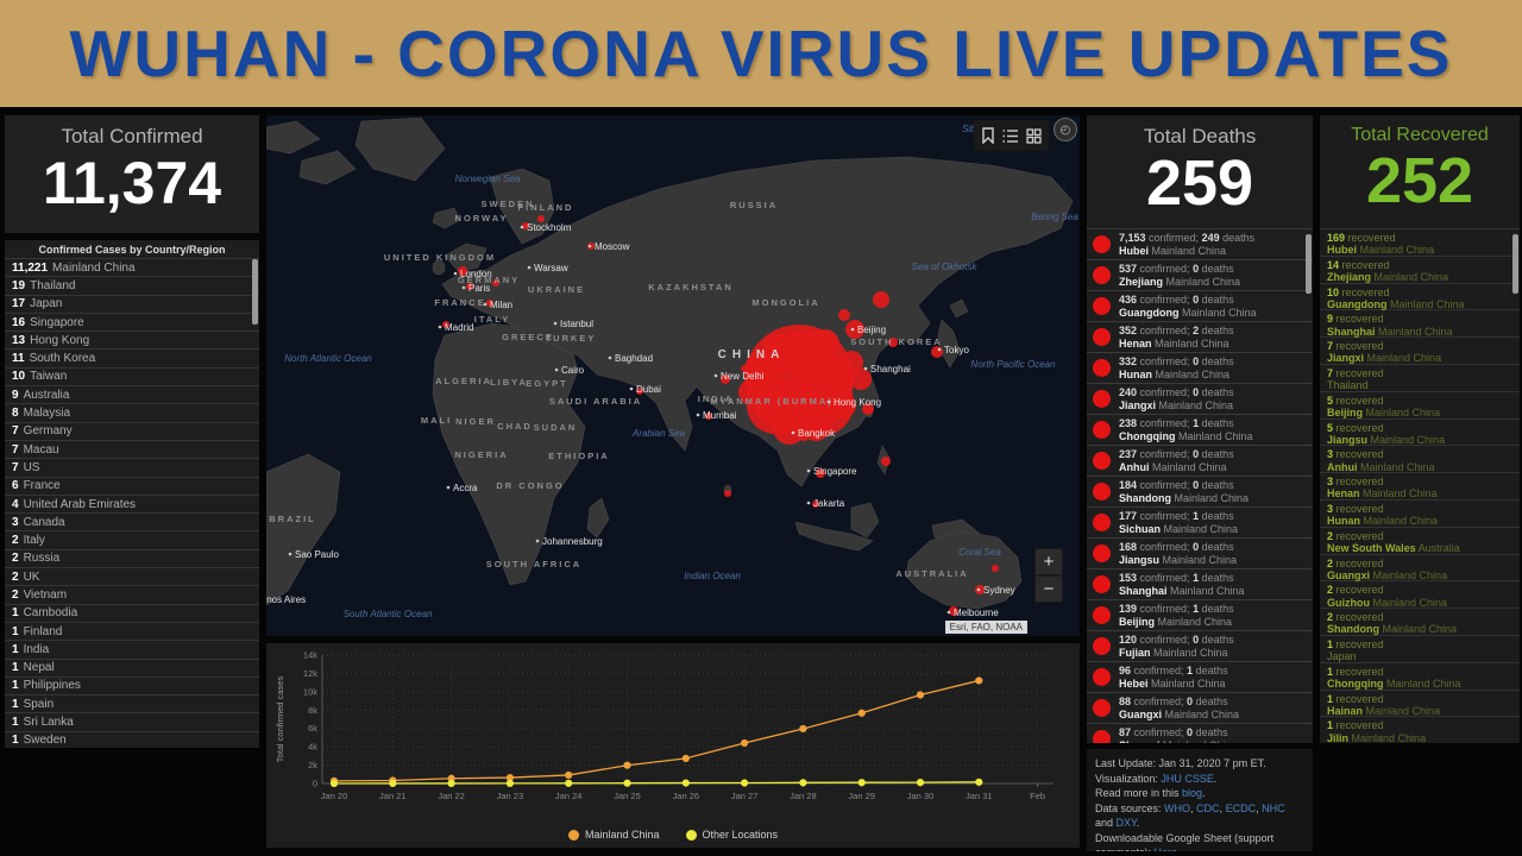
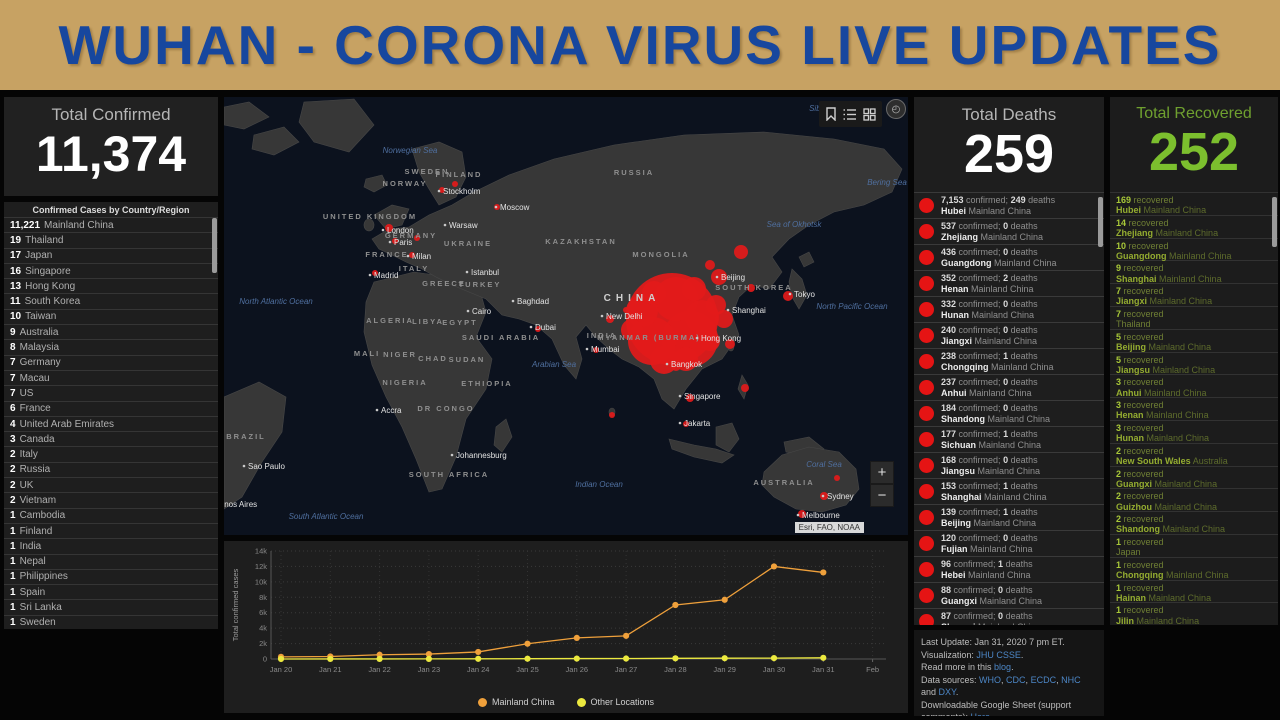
Mainland China/Jan 27: 4k -> 3k
Mainland China/Jan 28: 6k -> 7k
Mainland China/Jan 30: 10k -> 12k
